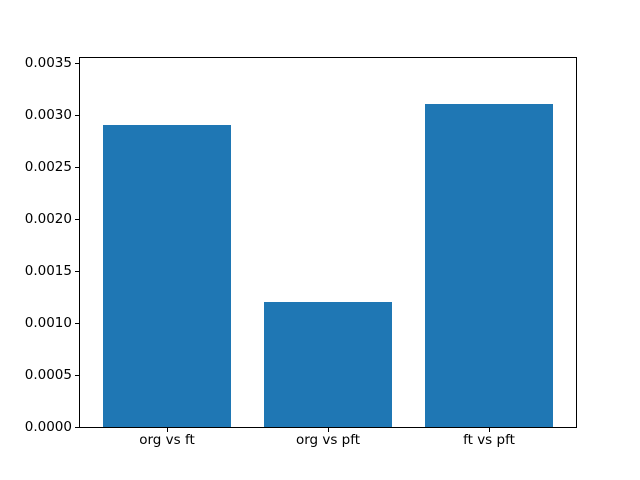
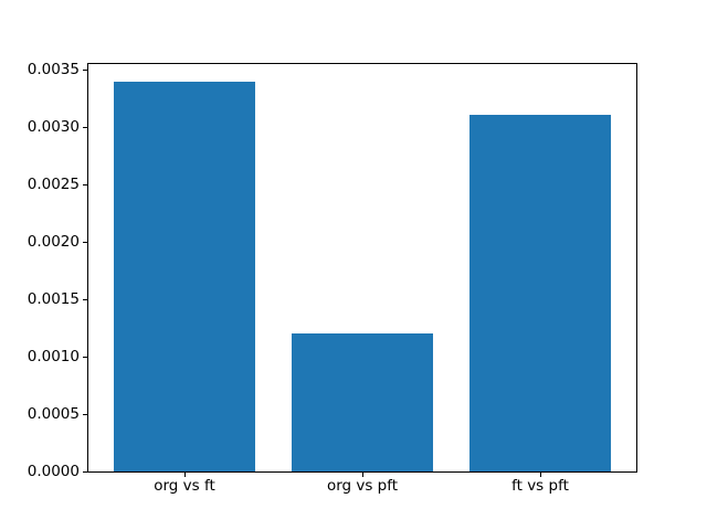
org vs ft: 0.00291 -> 0.00340
